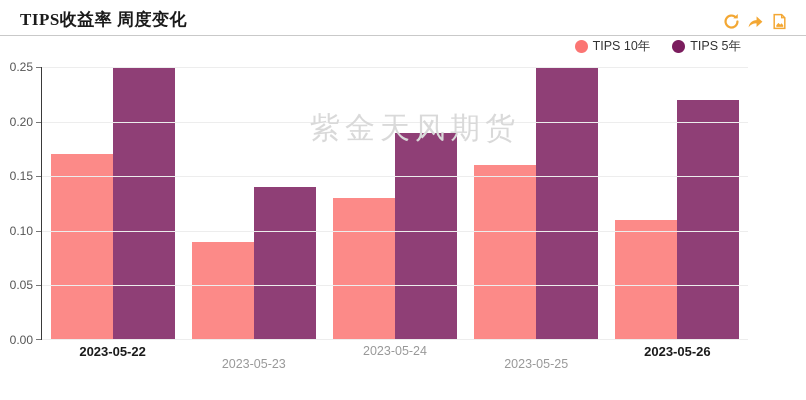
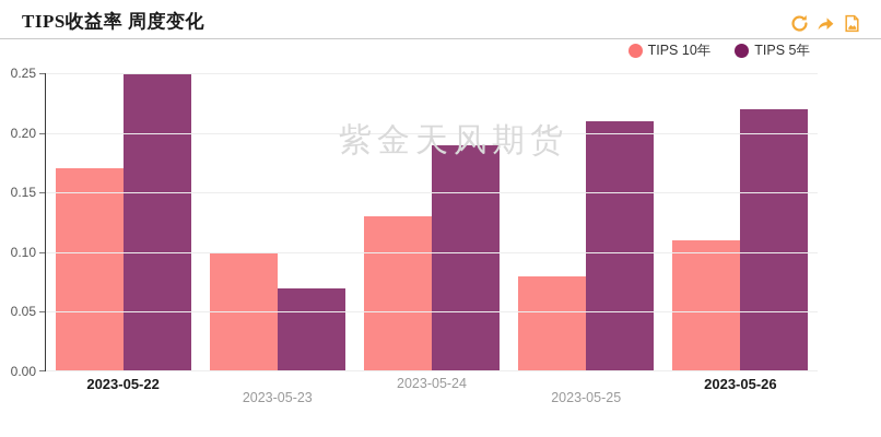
TIPS 10年/2023-05-23: 0.09 -> 0.10
TIPS 5年/2023-05-23: 0.14 -> 0.07
TIPS 10年/2023-05-25: 0.16 -> 0.08
TIPS 5年/2023-05-25: 0.25 -> 0.21
